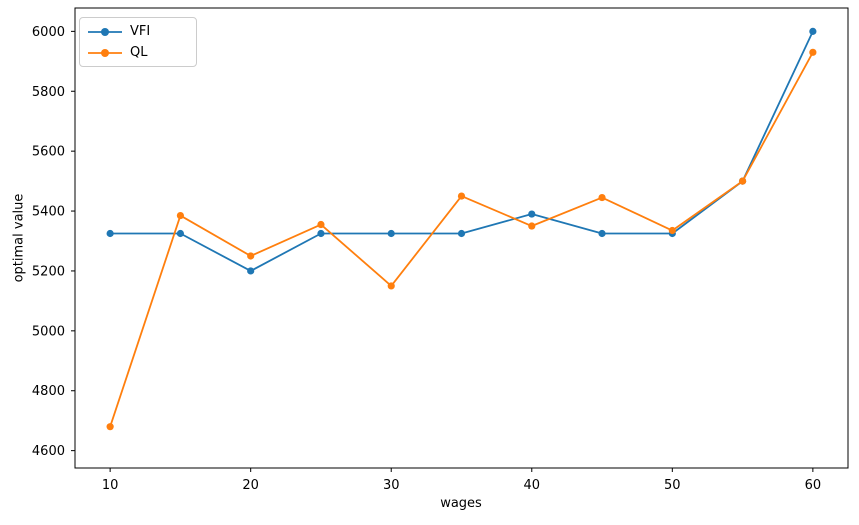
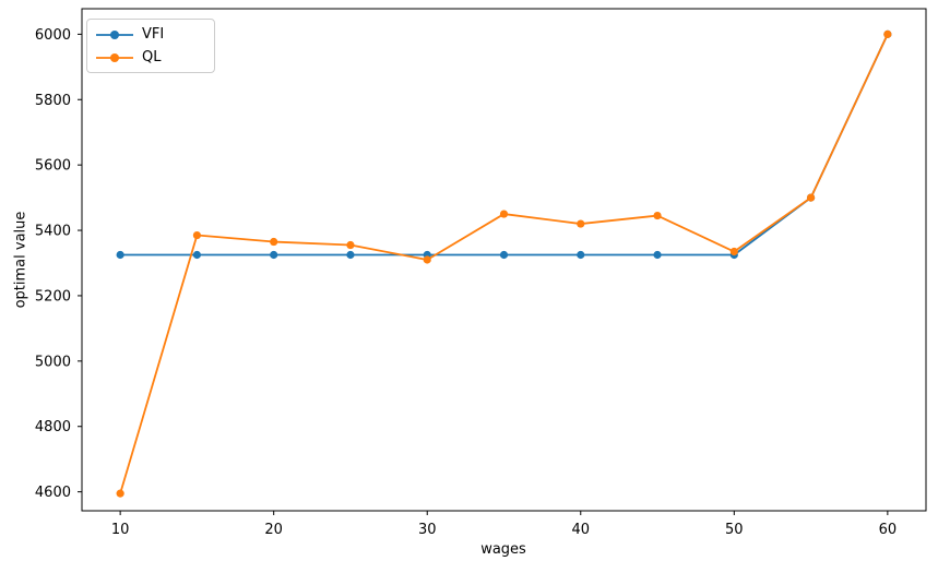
QL/10: 4680 -> 4600
VFI/20: 5200 -> 5320
QL/20: 5250 -> 5360
QL/30: 5150 -> 5310
VFI/40: 5390 -> 5320
QL/40: 5350 -> 5420
QL/60: 5930 -> 6000
